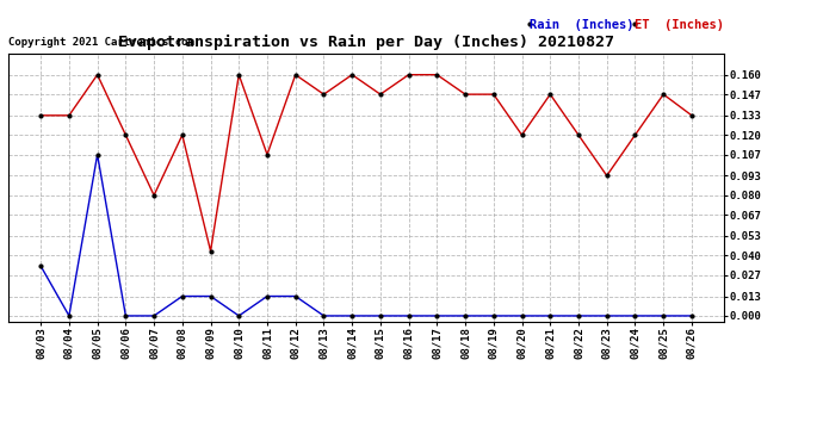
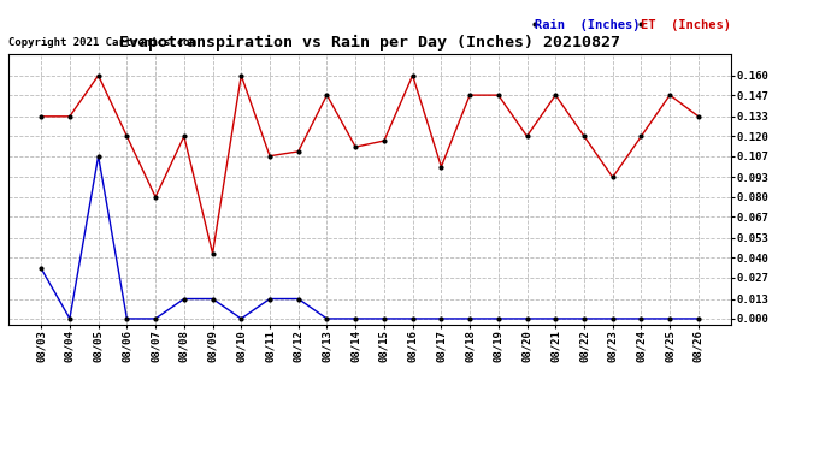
Rain (Inches)/08/12: 0.160 -> 0.110
Rain (Inches)/08/14: 0.160 -> 0.113
Rain (Inches)/08/15: 0.147 -> 0.117
Rain (Inches)/08/17: 0.160 -> 0.100
